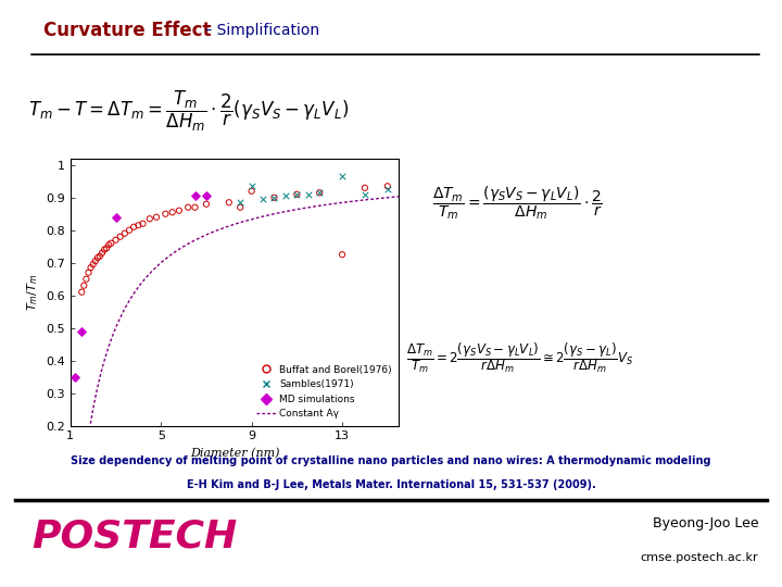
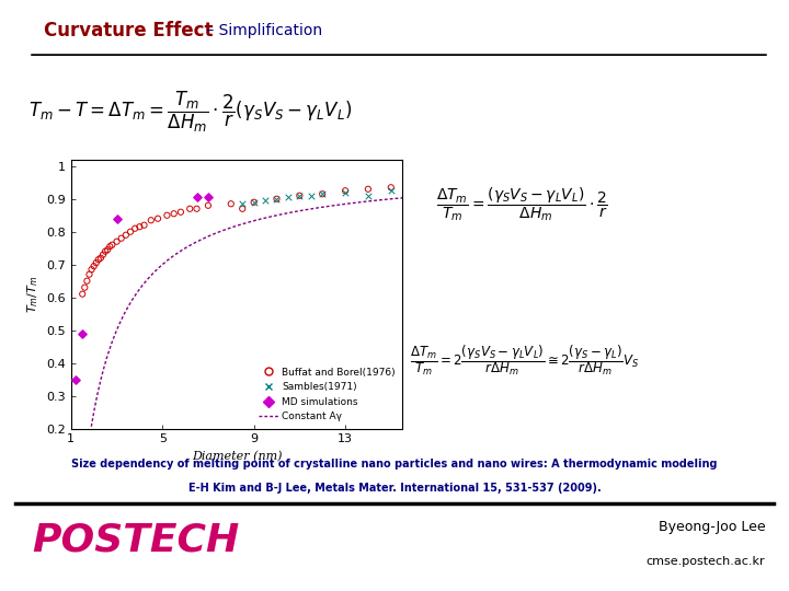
Buffat and Borel(1976)/9: 0.920 -> 0.890
Sambles(1971)/9: 0.935 -> 0.890
Buffat and Borel(1976)/13: 0.725 -> 0.925
Sambles(1971)/13: 0.965 -> 0.920
